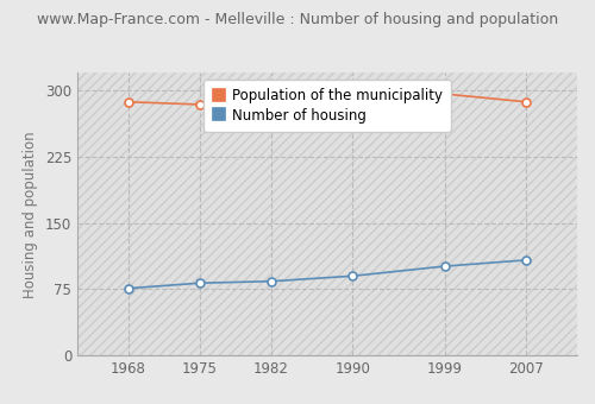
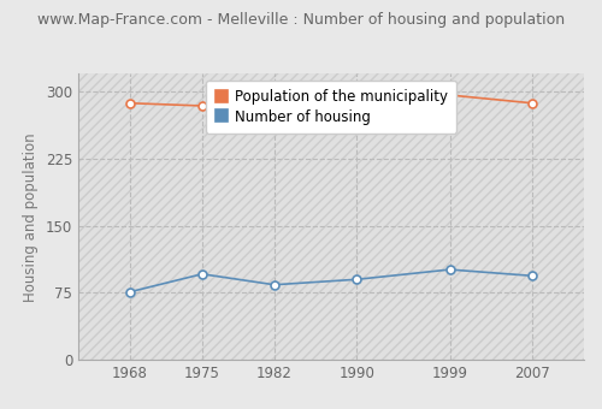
Number of housing/1975: 82 -> 96
Number of housing/2007: 108 -> 94
